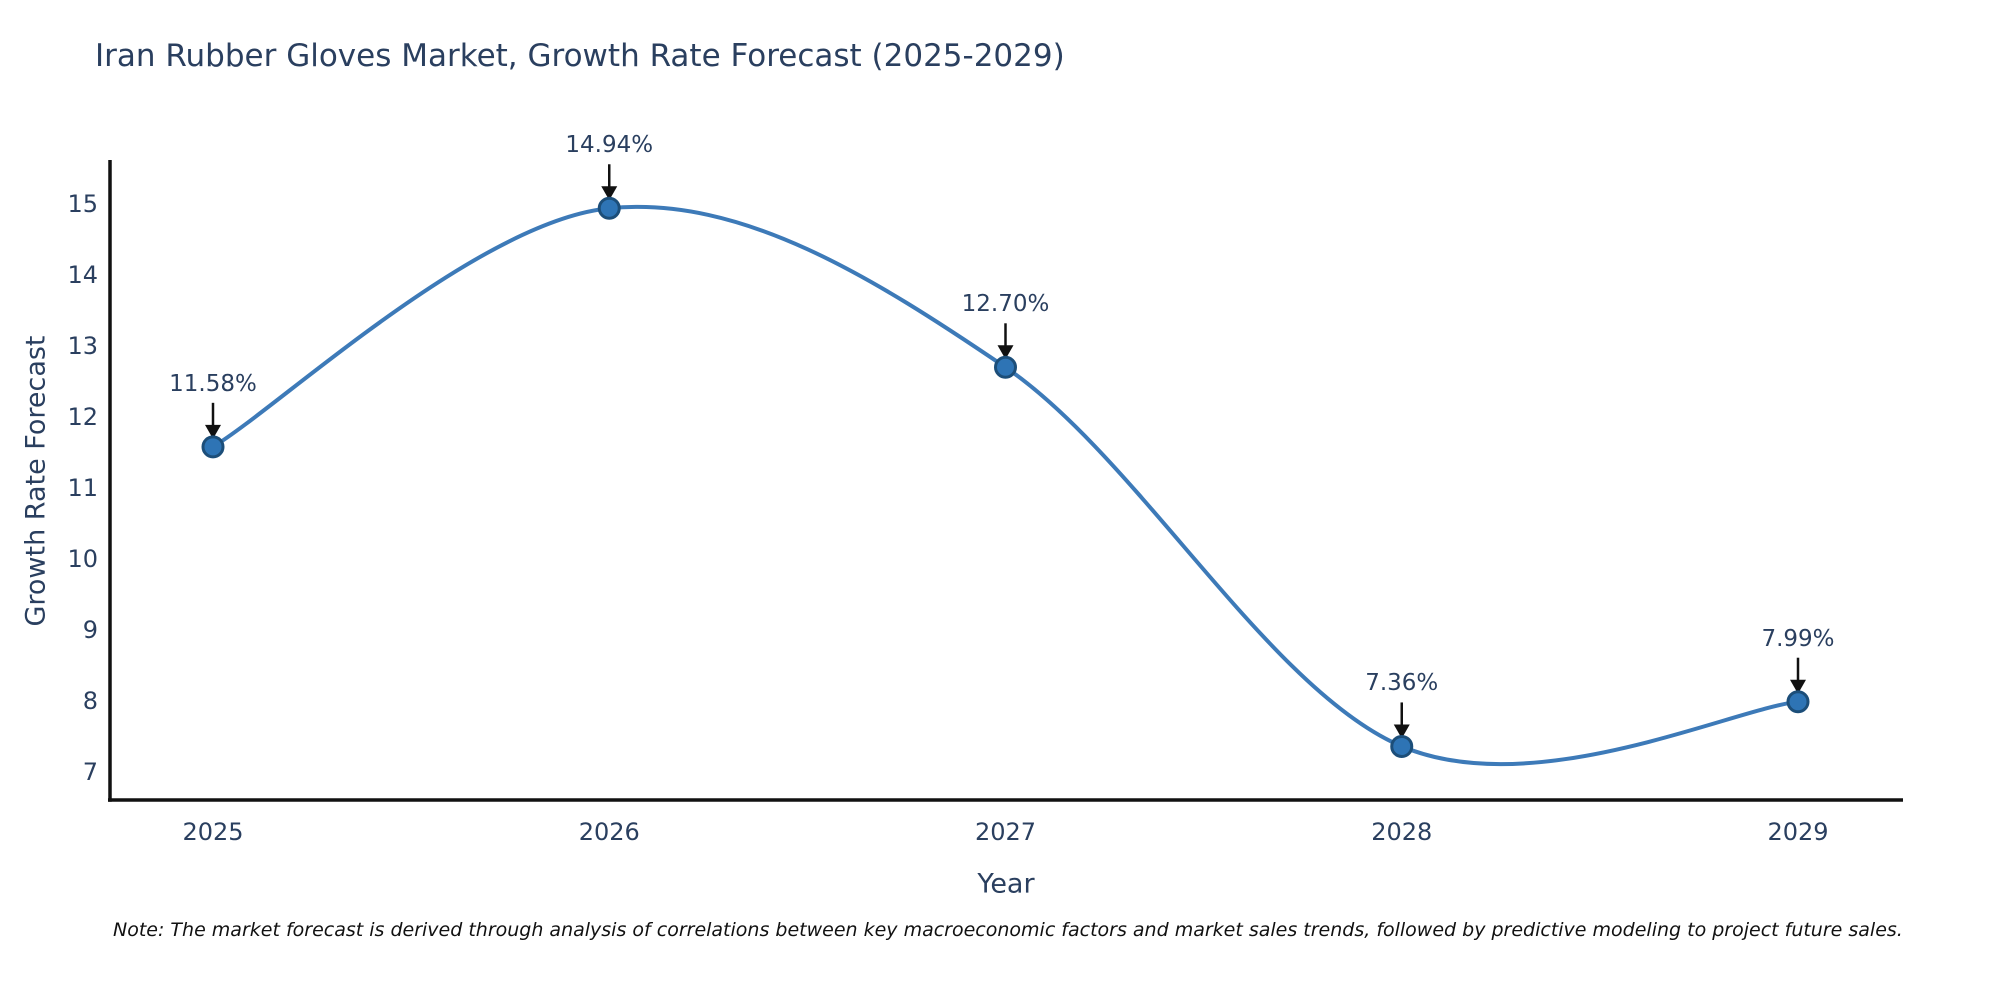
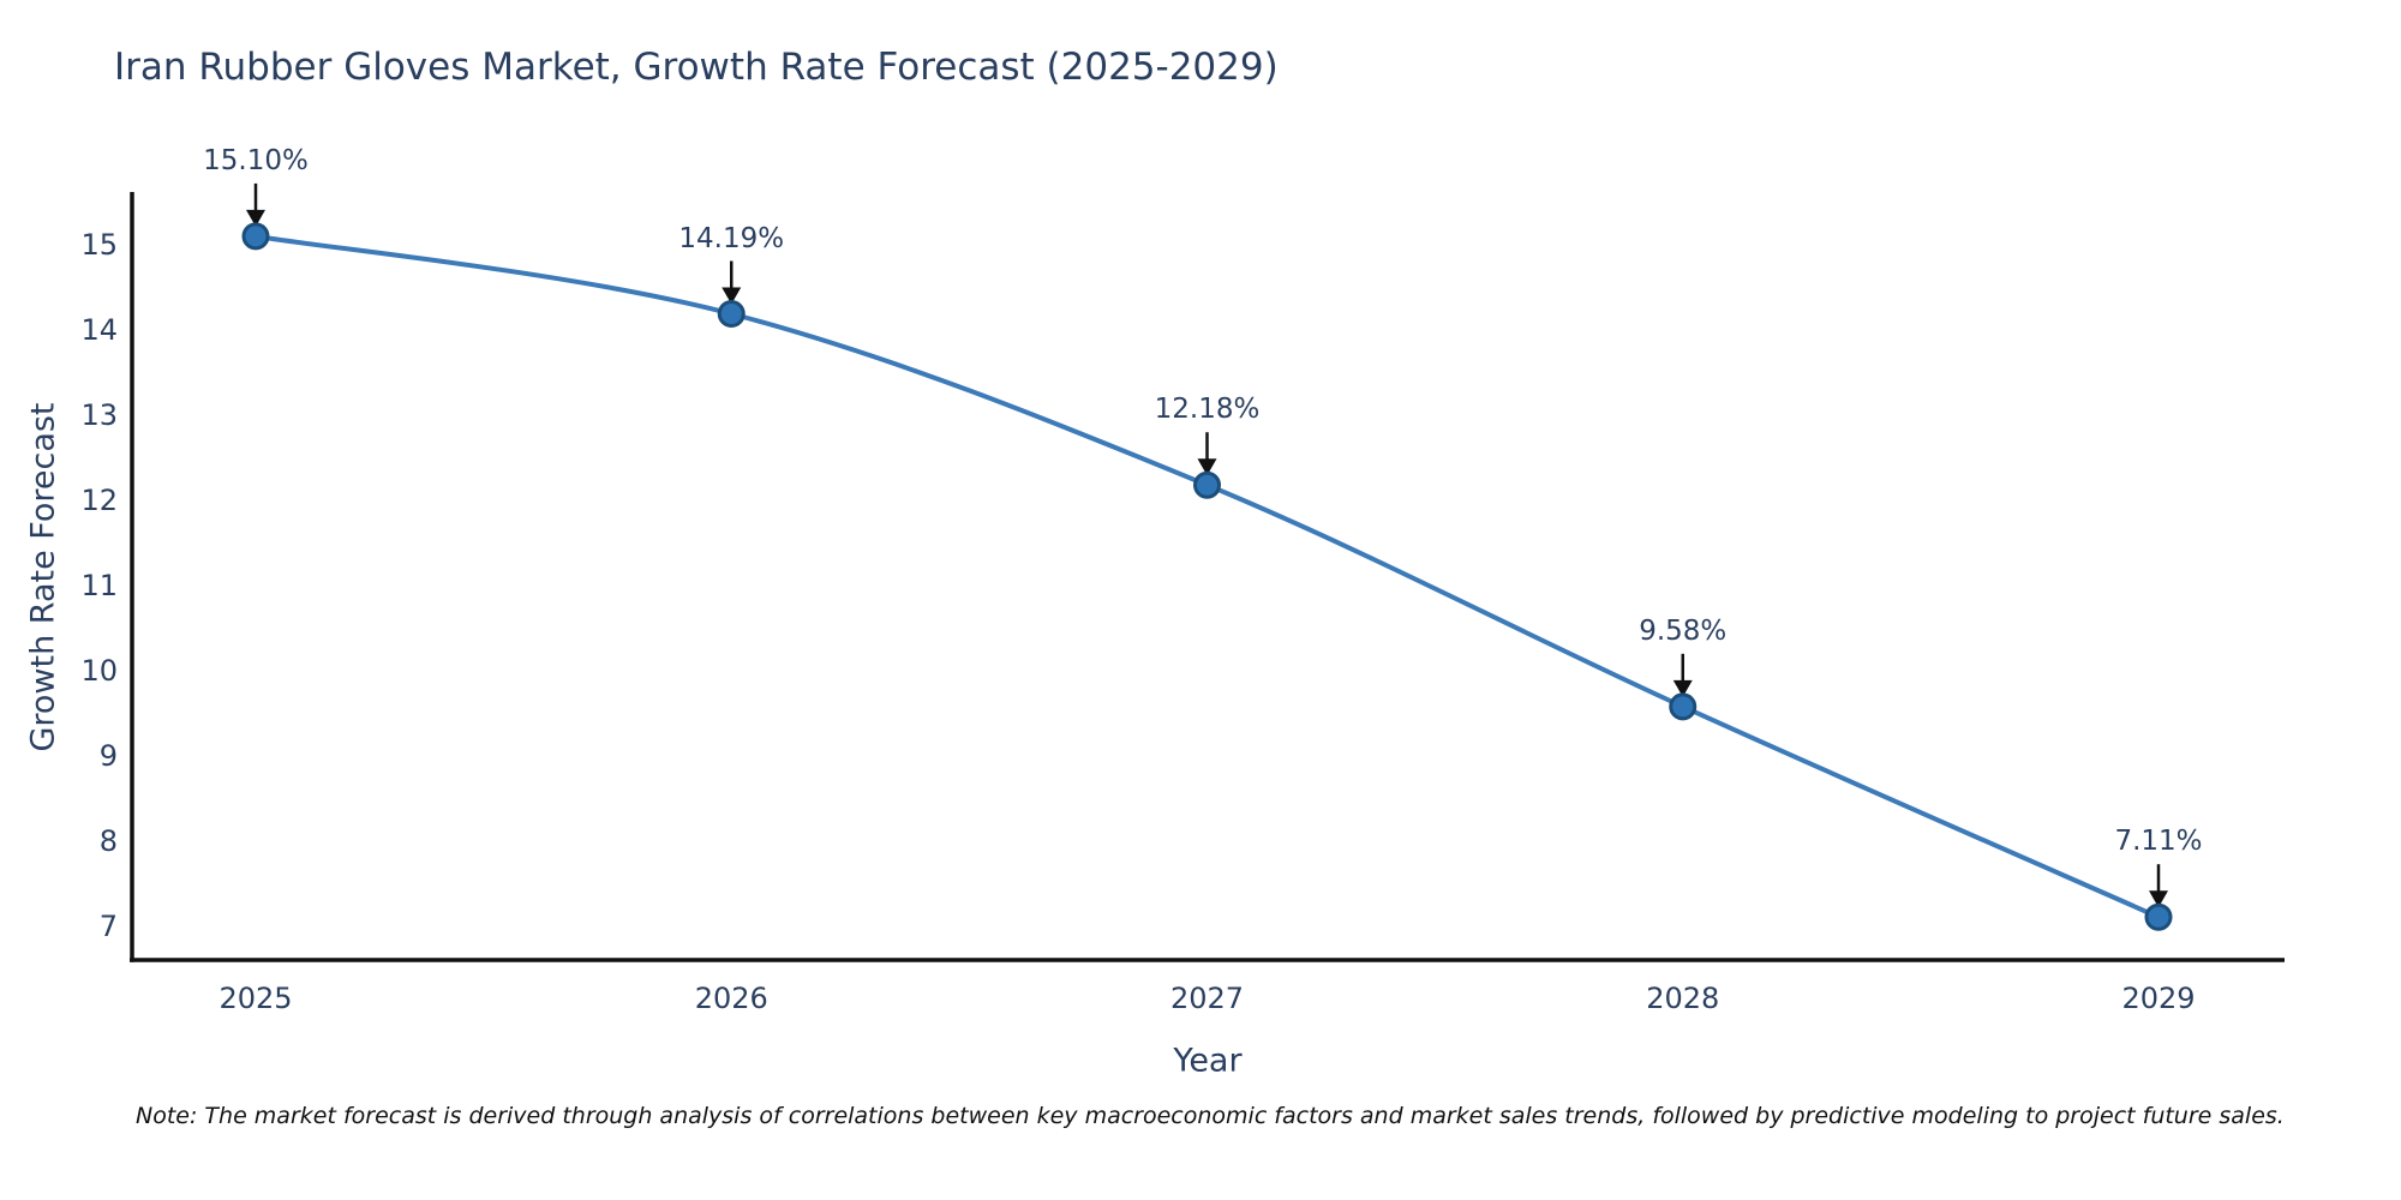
2025: 11.58% -> 15.10%
2026: 14.94% -> 14.19%
2027: 12.70% -> 12.18%
2028: 7.36% -> 9.58%
2029: 7.99% -> 7.11%
